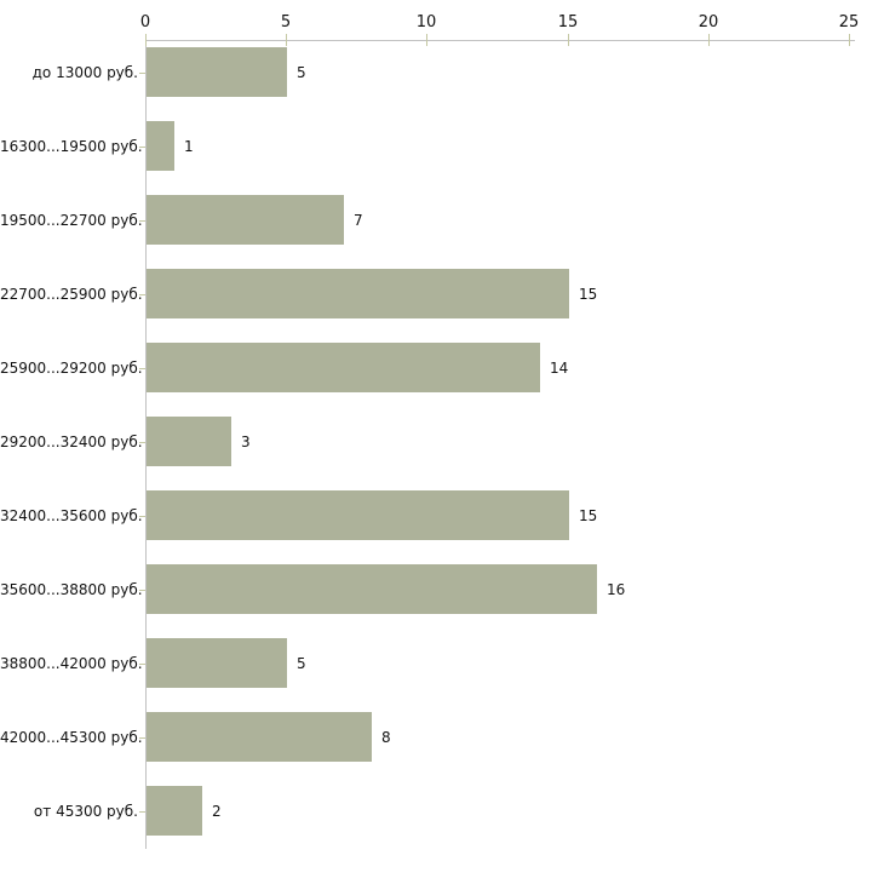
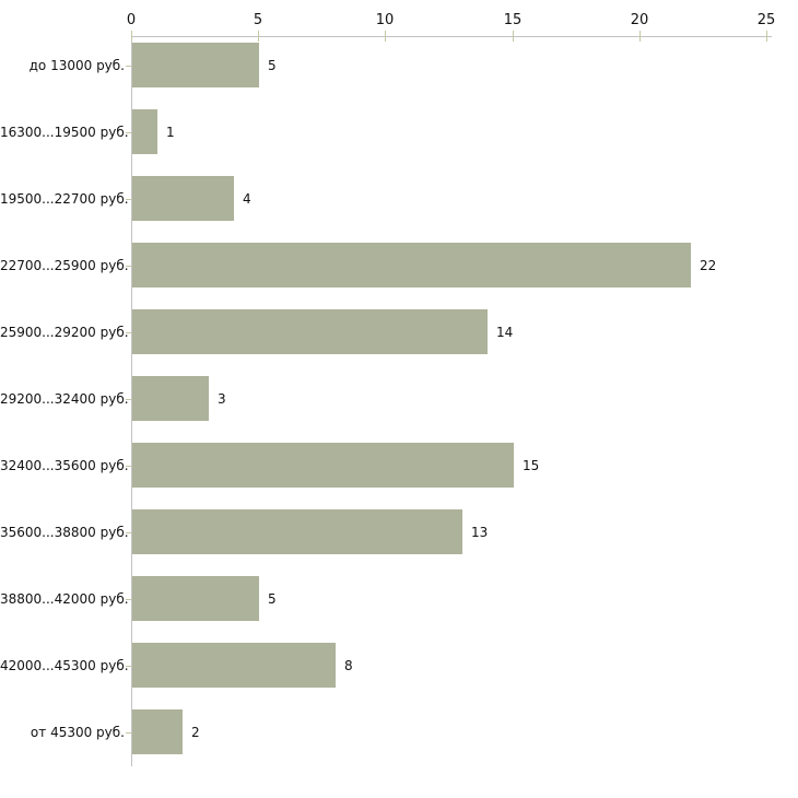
19500...22700 руб.: 7 -> 4
22700...25900 руб.: 15 -> 22
35600...38800 руб.: 16 -> 13
